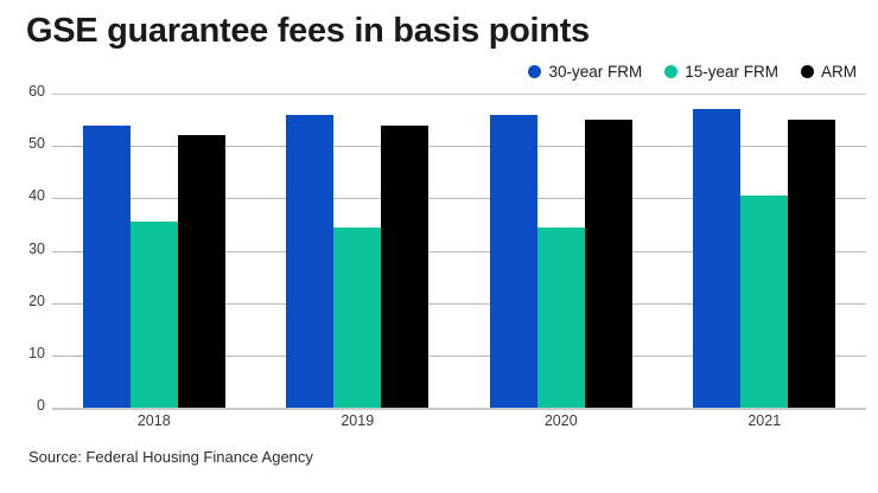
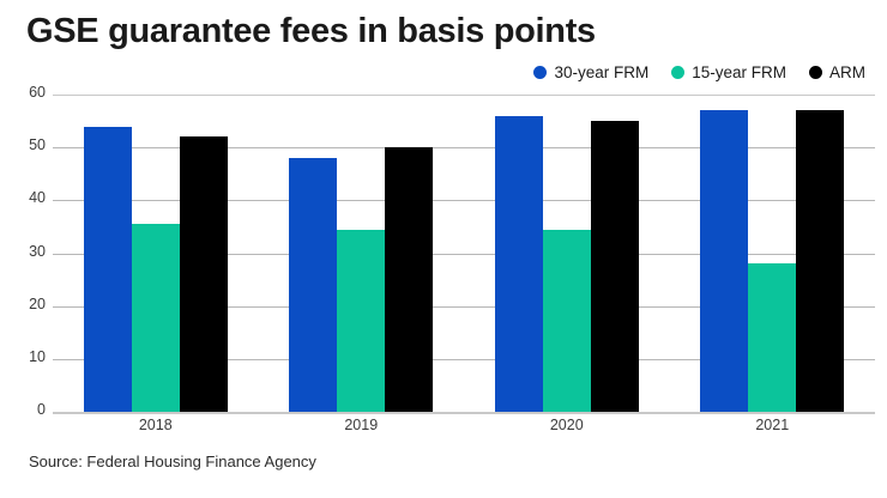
30-year FRM/2019: 56 -> 48
ARM/2019: 54 -> 50
15-year FRM/2021: 40 -> 28
ARM/2021: 55 -> 57
